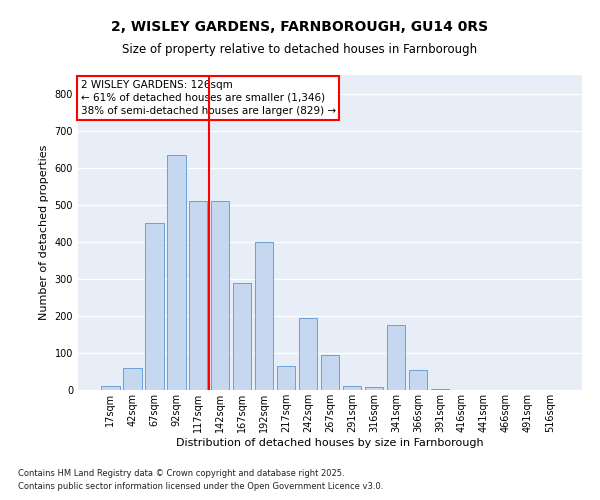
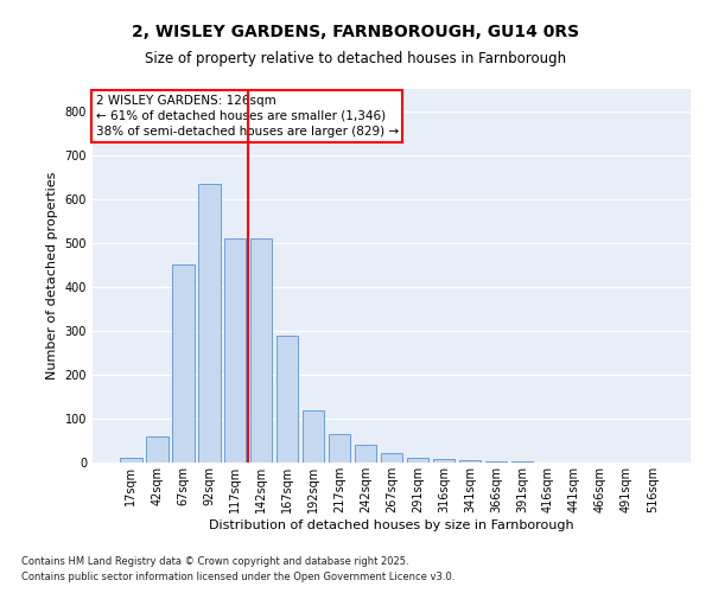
192sqm: 400 -> 120
242sqm: 195 -> 40
267sqm: 95 -> 22
341sqm: 175 -> 5
366sqm: 55 -> 3
